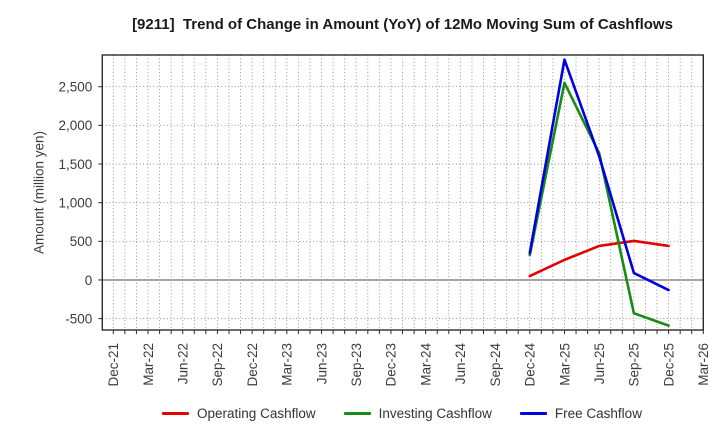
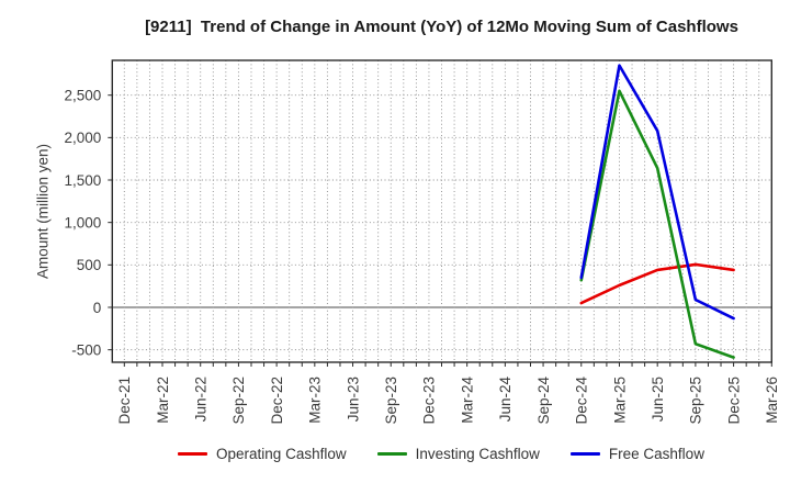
Free Cashflow/Jun-25: 1600 -> 2100
